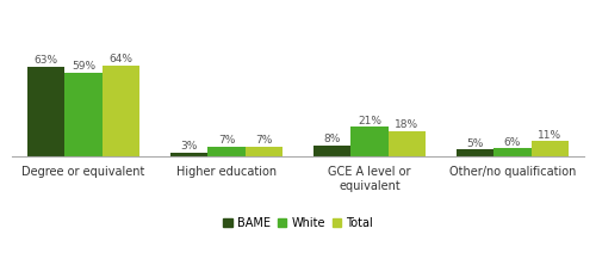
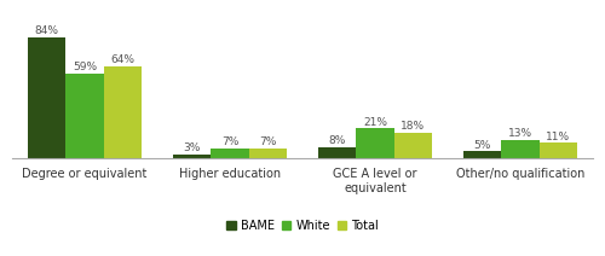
BAME/Degree or equivalent: 63% -> 84%
White/Other/no qualification: 6% -> 13%
